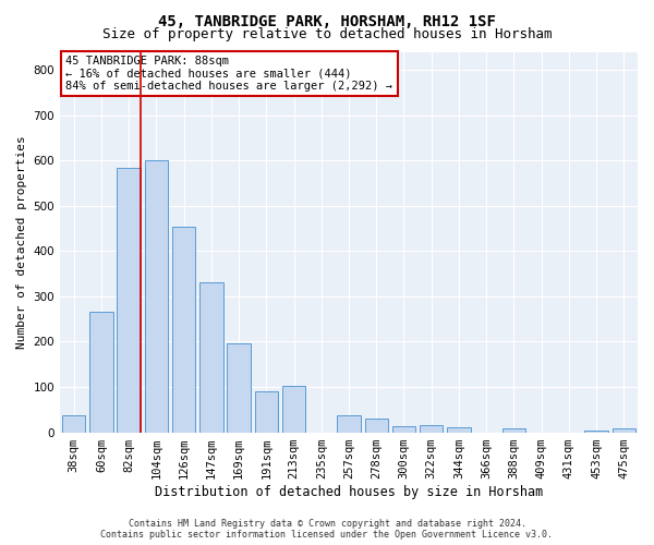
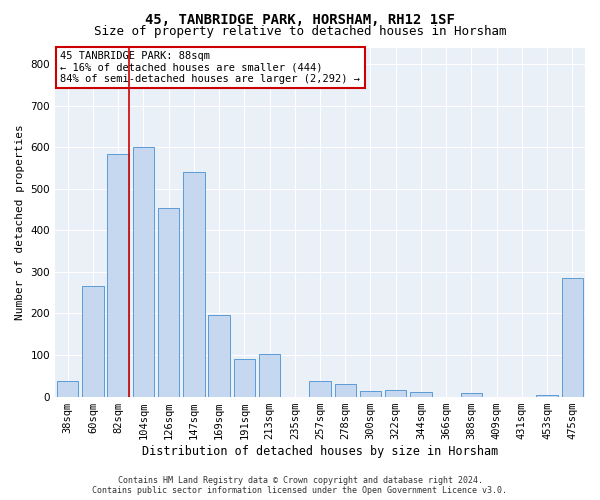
147sqm: 330 -> 540
475sqm: 8 -> 285
